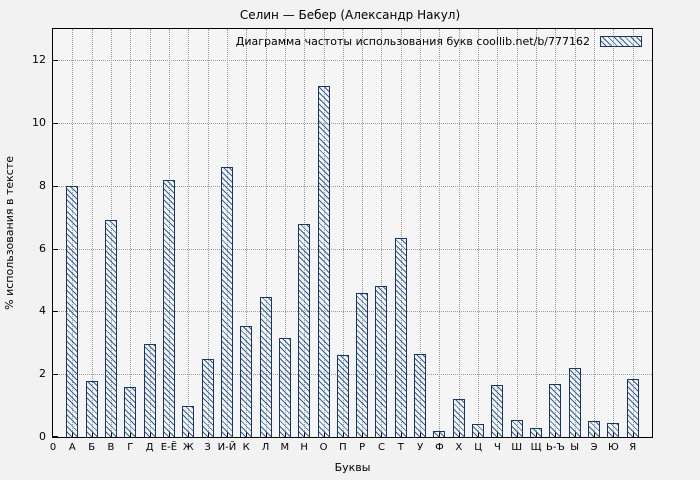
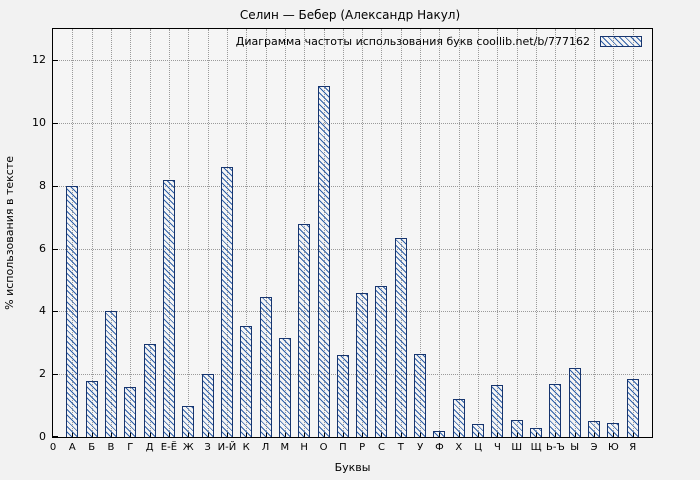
В: 6.9 -> 4.0
З: 2.5 -> 2.0
